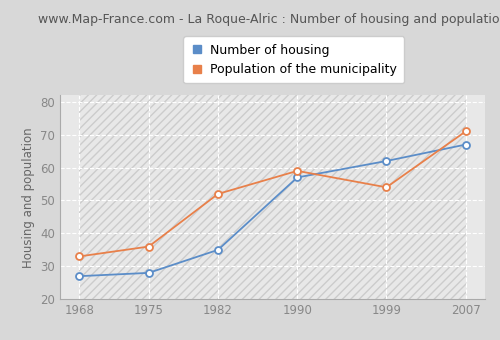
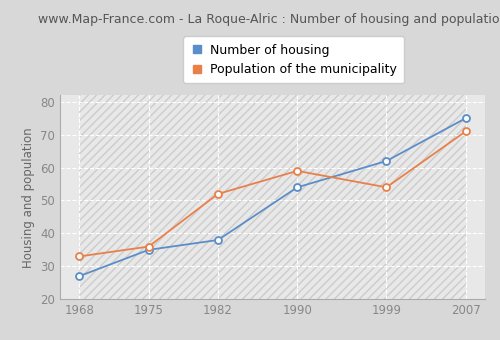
Number of housing/1975: 28 -> 35
Number of housing/1982: 35 -> 38
Number of housing/1990: 57 -> 54
Number of housing/2007: 67 -> 75
